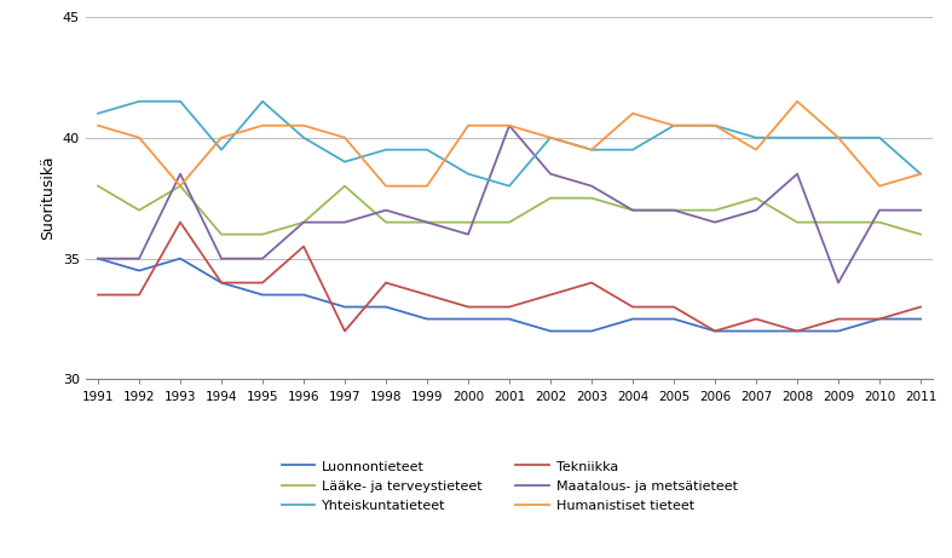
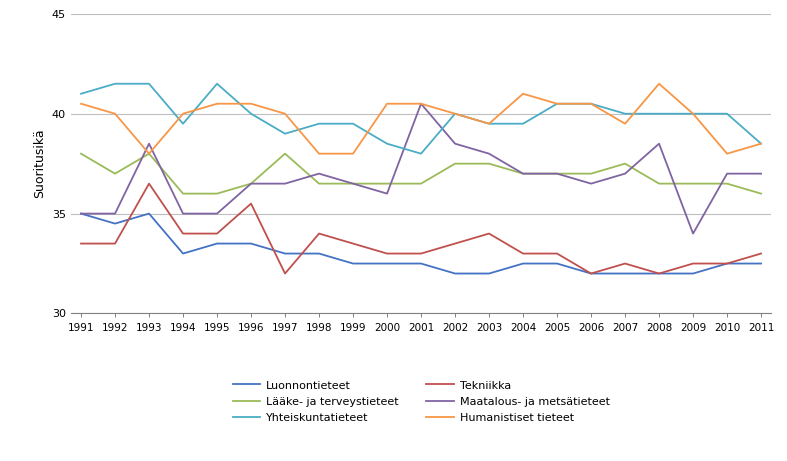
Luonnontieteet/1994: 34.0 -> 33.0
